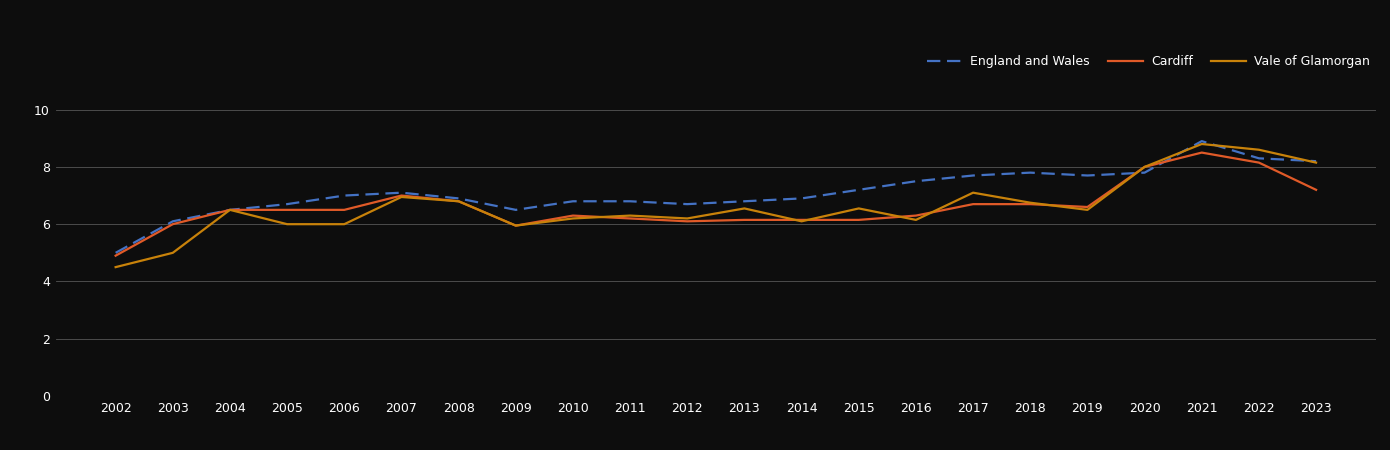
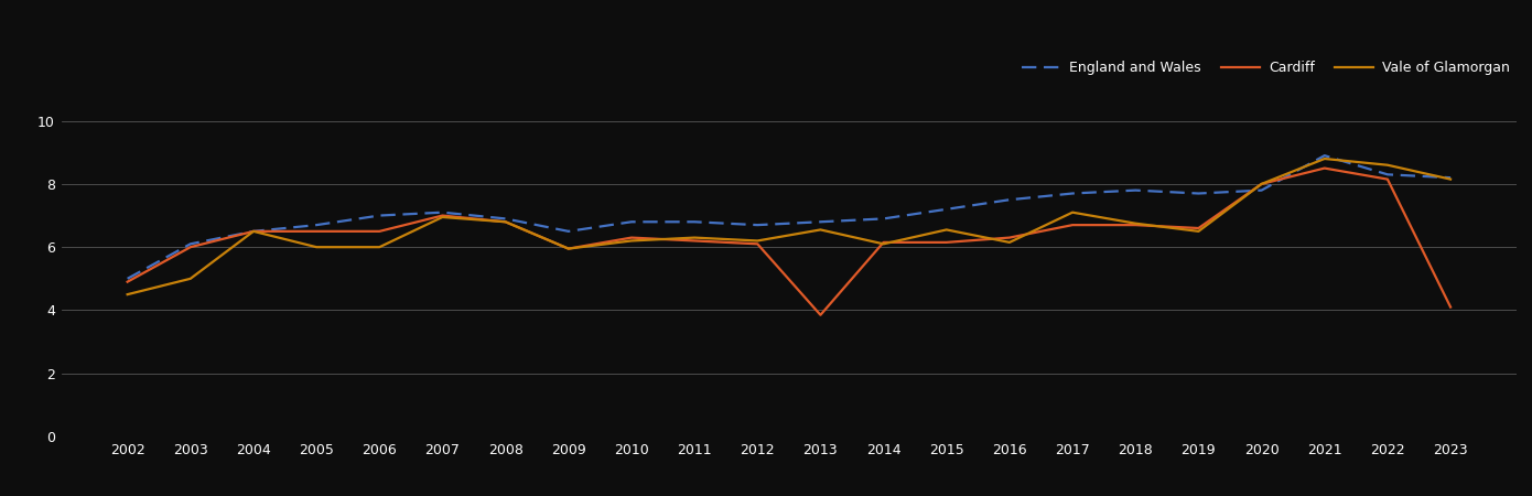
Cardiff/2013: 6.15 -> 3.85
Cardiff/2023: 7.20 -> 4.10
